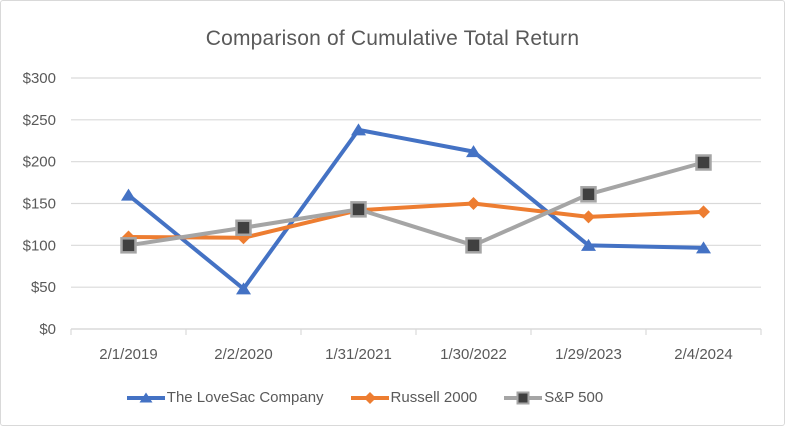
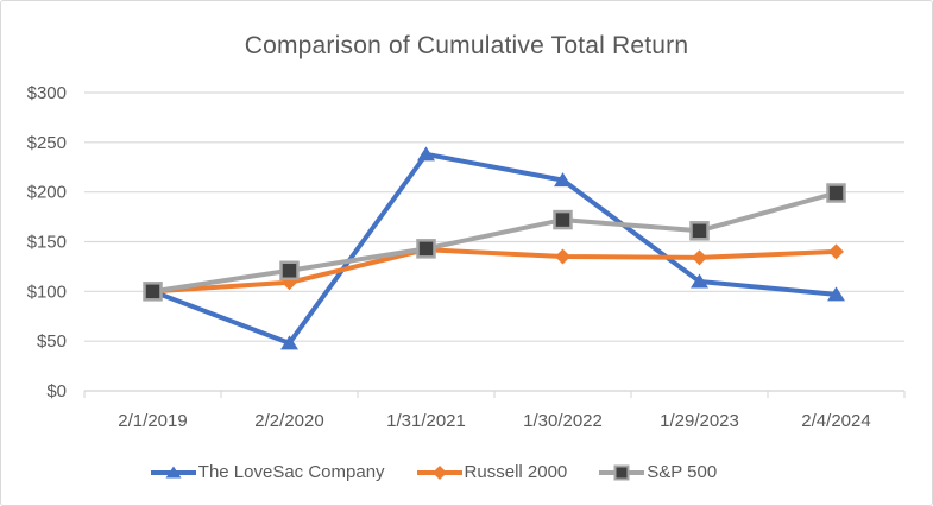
The LoveSac Company/2/1/2019: $160 -> $100
Russell 2000/2/1/2019: $110 -> $100
Russell 2000/1/30/2022: $150 -> $140
S&P 500/1/30/2022: $100 -> $170
The LoveSac Company/1/29/2023: $100 -> $110
